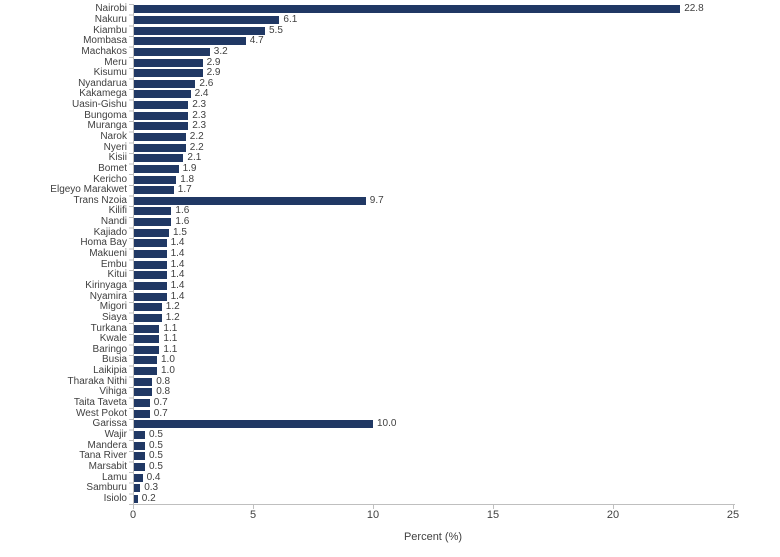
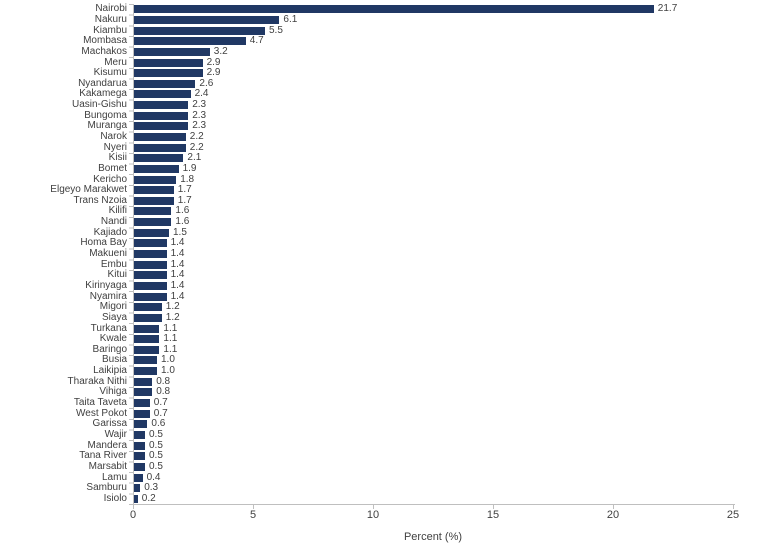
Nairobi: 22.8 -> 21.7
Trans Nzoia: 9.7 -> 1.7
Garissa: 10.0 -> 0.6
